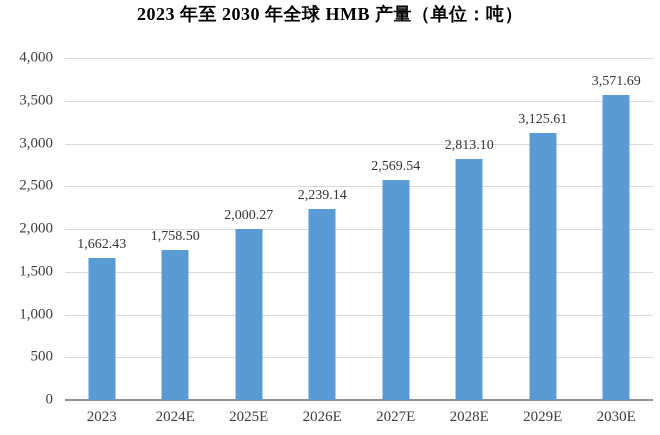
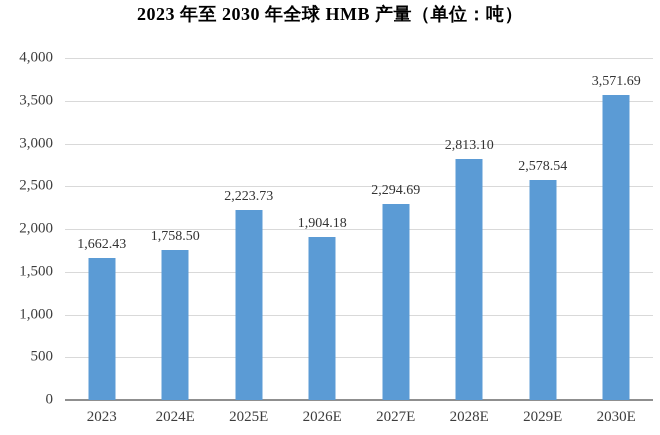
2025E: 2,000.27 -> 2,223.73
2026E: 2,239.14 -> 1,904.18
2027E: 2,569.54 -> 2,294.69
2029E: 3,125.61 -> 2,578.54
